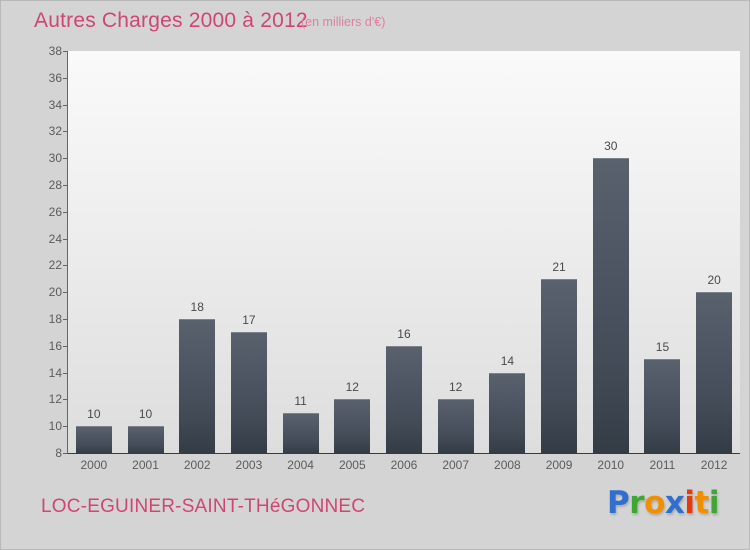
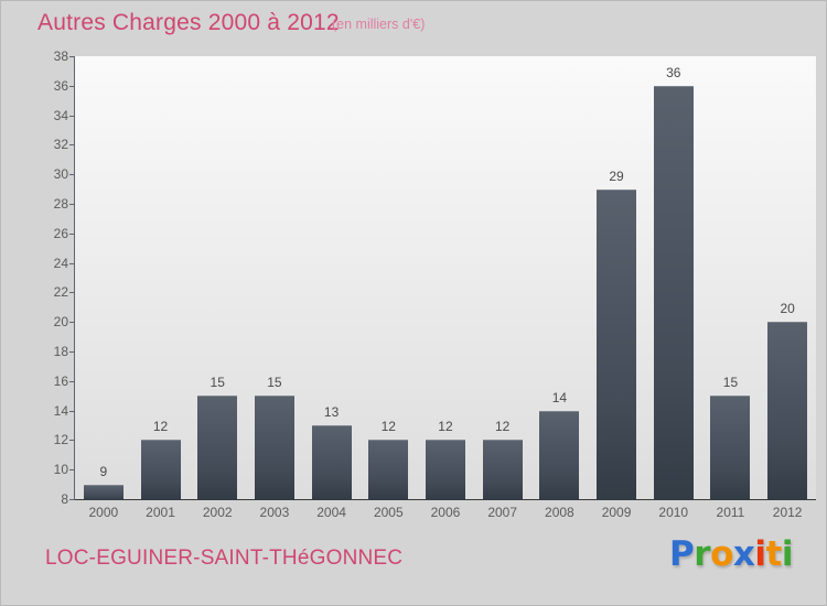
2000: 10 -> 9
2001: 10 -> 12
2002: 18 -> 15
2003: 17 -> 15
2004: 11 -> 13
2006: 16 -> 12
2009: 21 -> 29
2010: 30 -> 36
